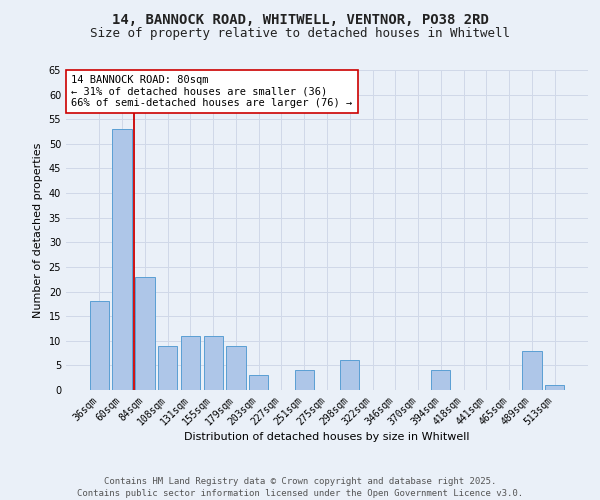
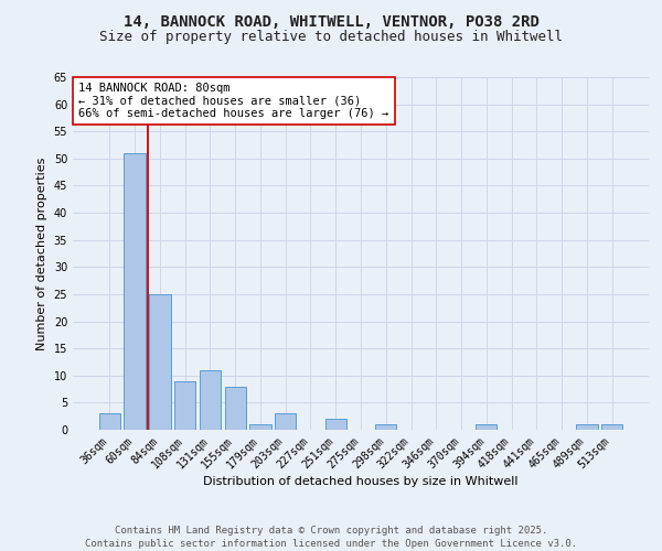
36sqm: 18 -> 3
60sqm: 53 -> 51
84sqm: 23 -> 25
155sqm: 11 -> 8
179sqm: 9 -> 1
251sqm: 4 -> 2
298sqm: 6 -> 1
394sqm: 4 -> 1
489sqm: 8 -> 1
